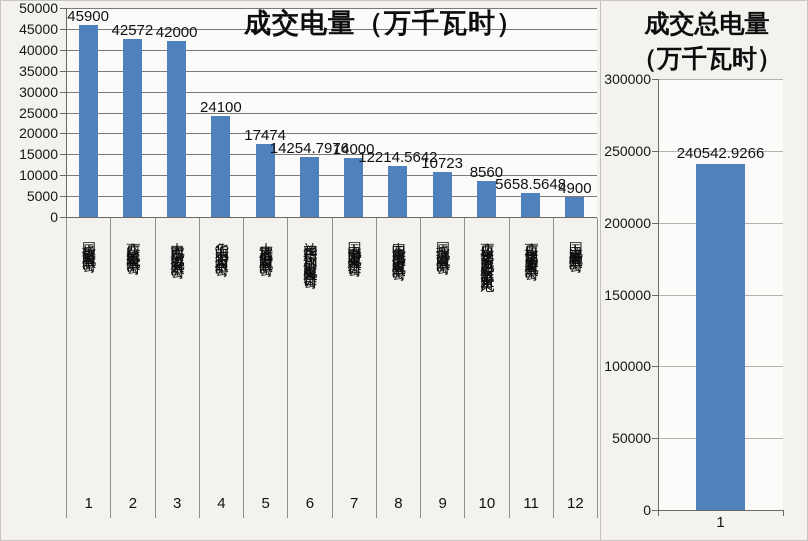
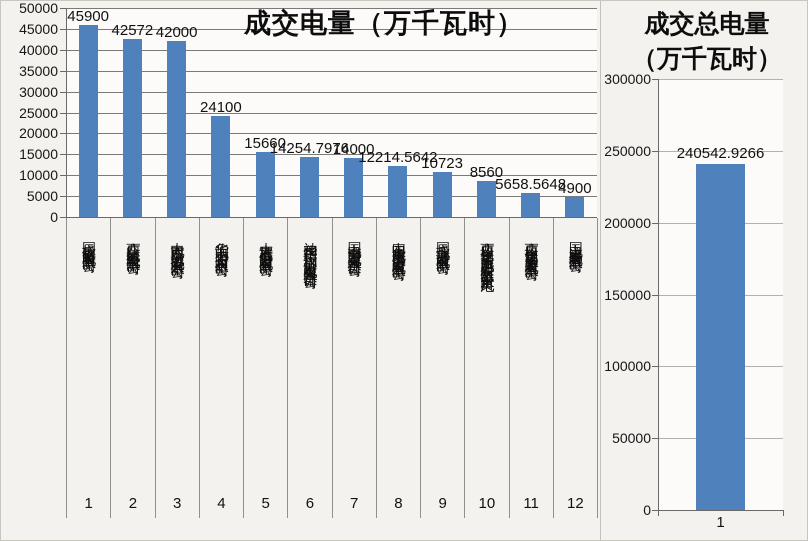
成交电量（万千瓦时）/大唐桂冠合山发电有限公司: 17474 -> 15660
